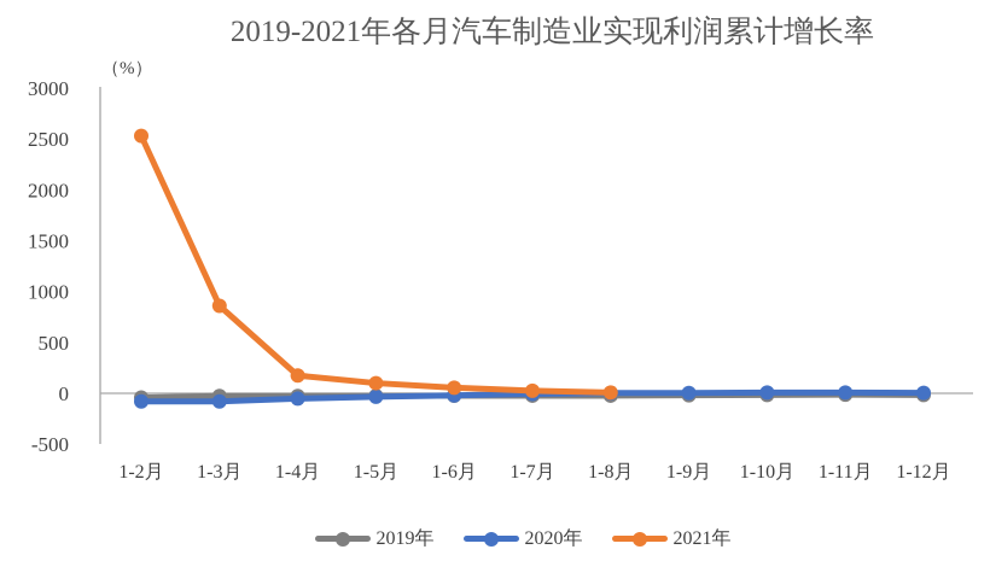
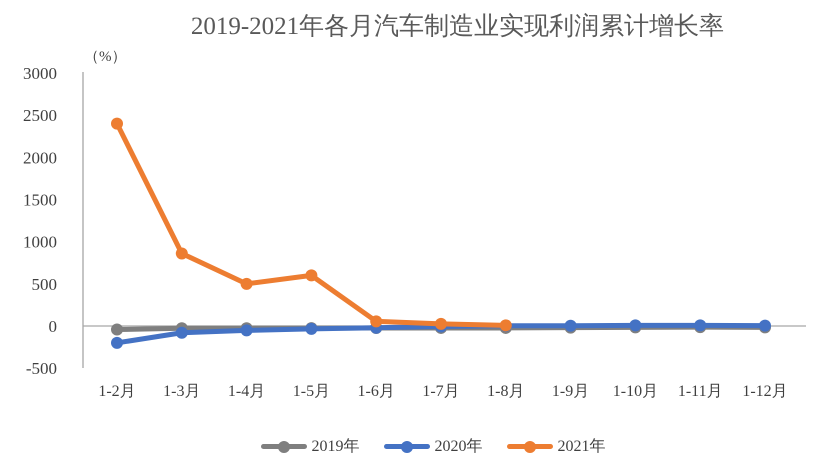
2020年/1-2月: -100 -> -200
2021年/1-2月: 2500 -> 2400
2021年/1-4月: 200 -> 500
2021年/1-5月: 100 -> 600
